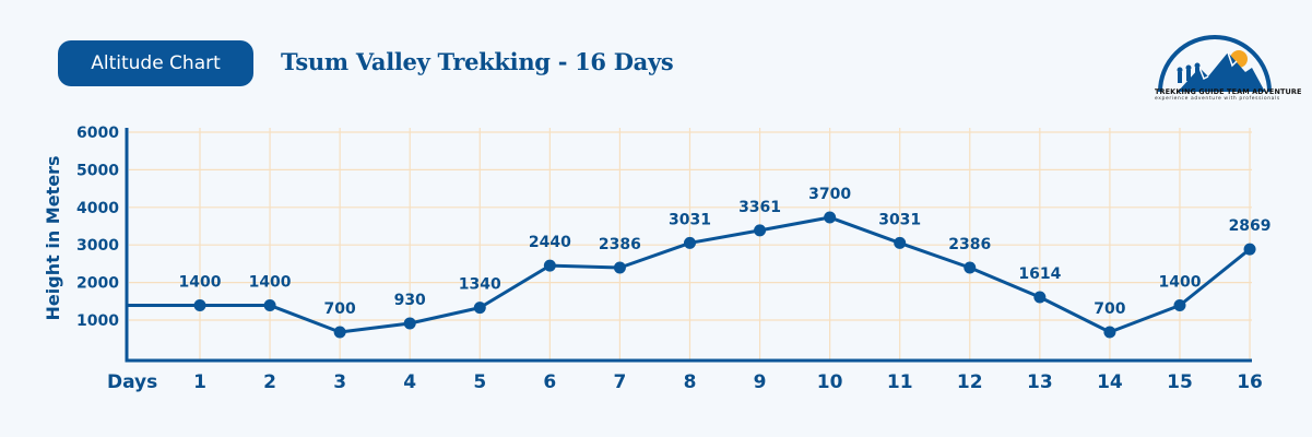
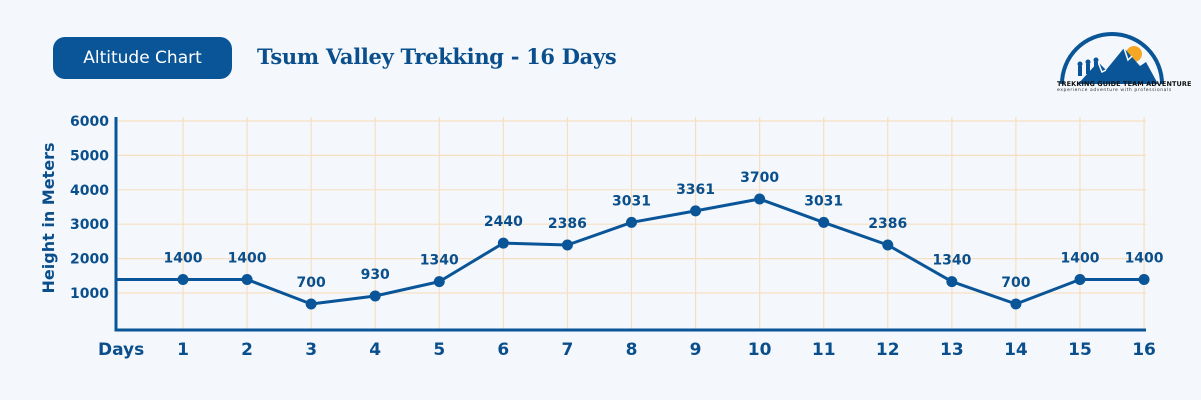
13: 1614 -> 1340
16: 2869 -> 1400
